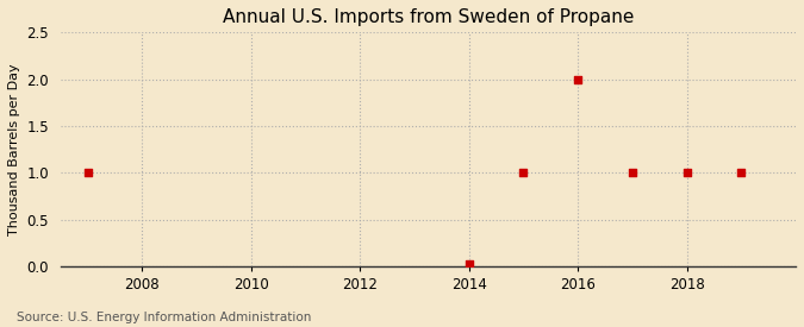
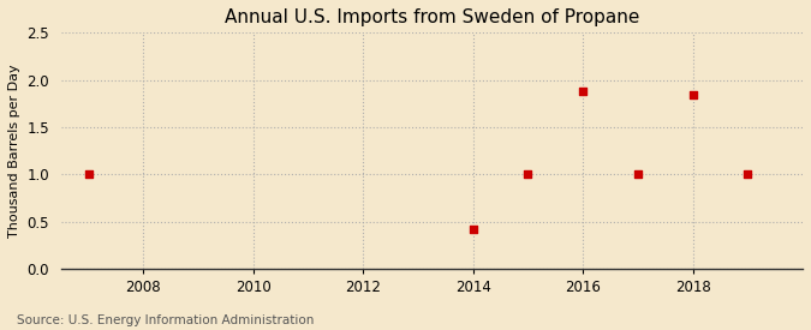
2014: 0.02 -> 0.42
2016: 2.00 -> 1.88
2018: 1.00 -> 1.84
